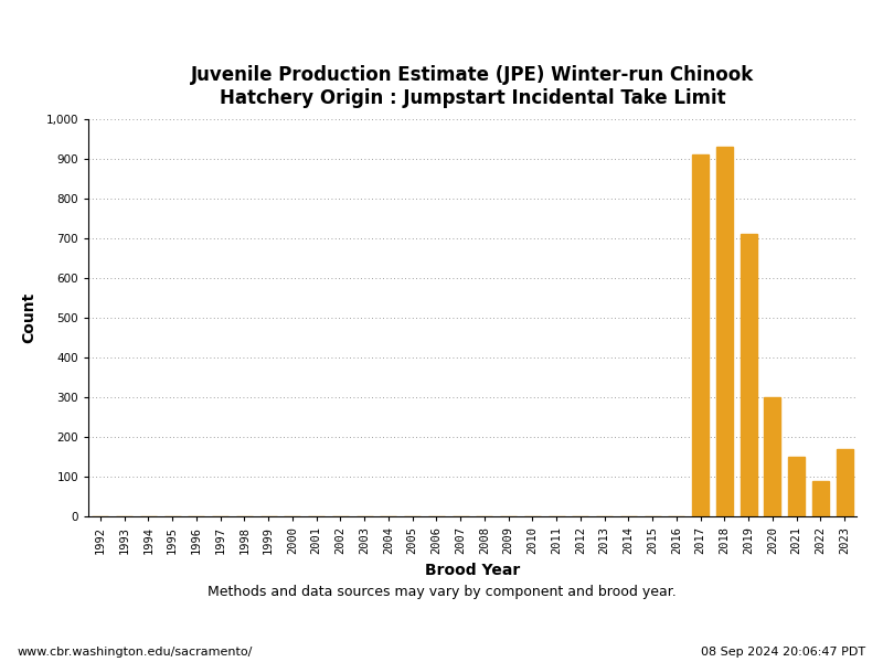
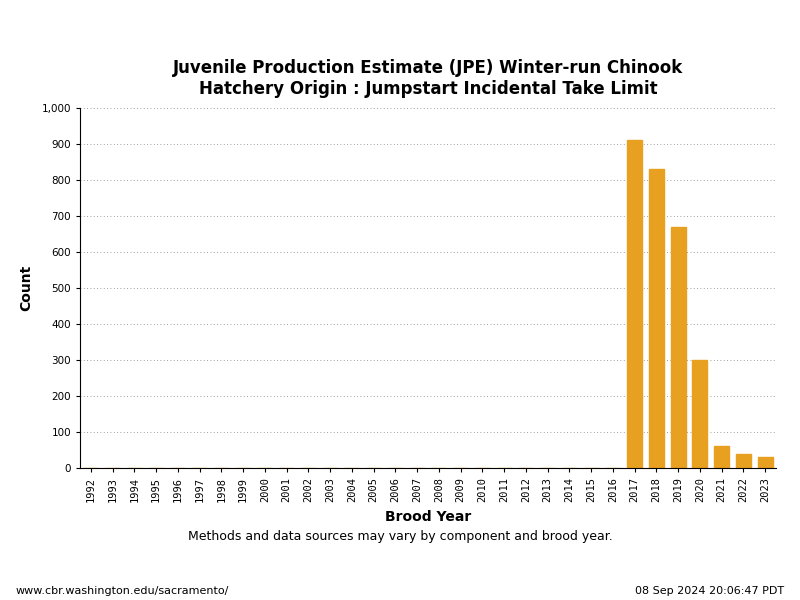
2018: 930 -> 830
2019: 710 -> 670
2021: 150 -> 60
2022: 90 -> 40
2023: 170 -> 30
